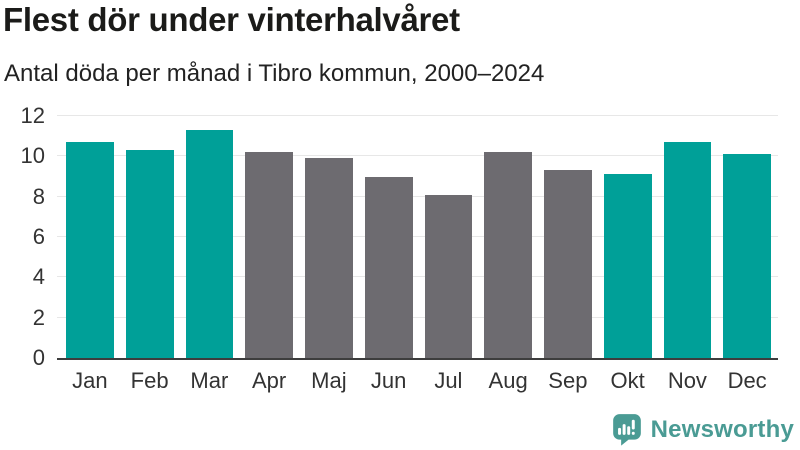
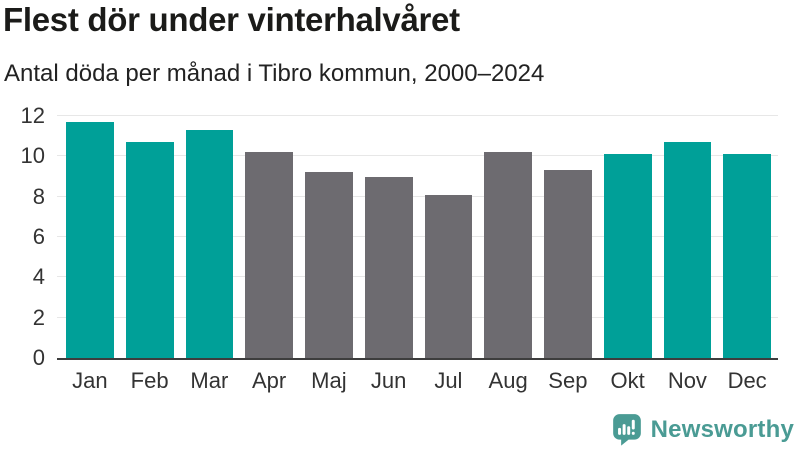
Jan: 10.7 -> 11.7
Feb: 10.3 -> 10.7
Maj: 9.9 -> 9.2
Okt: 9.1 -> 10.1
